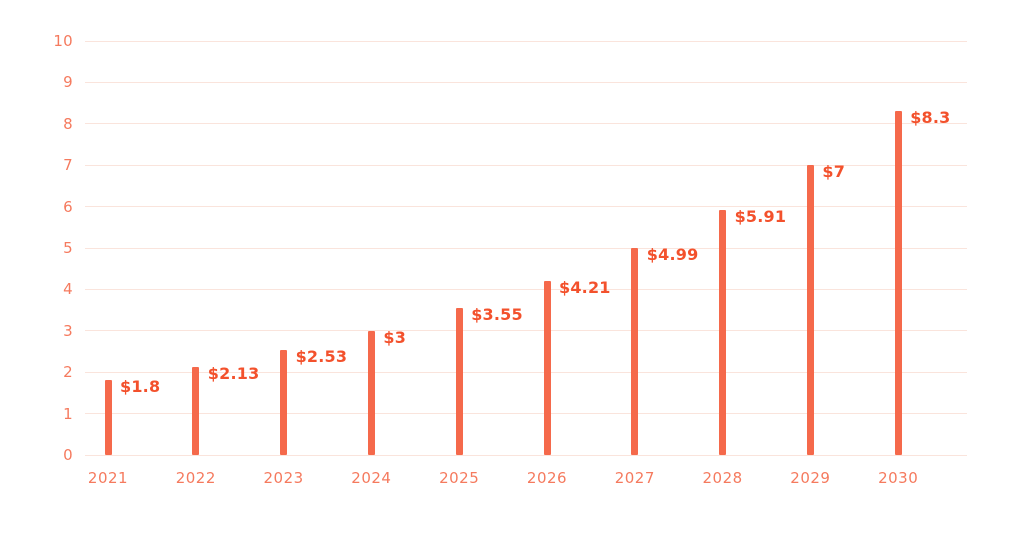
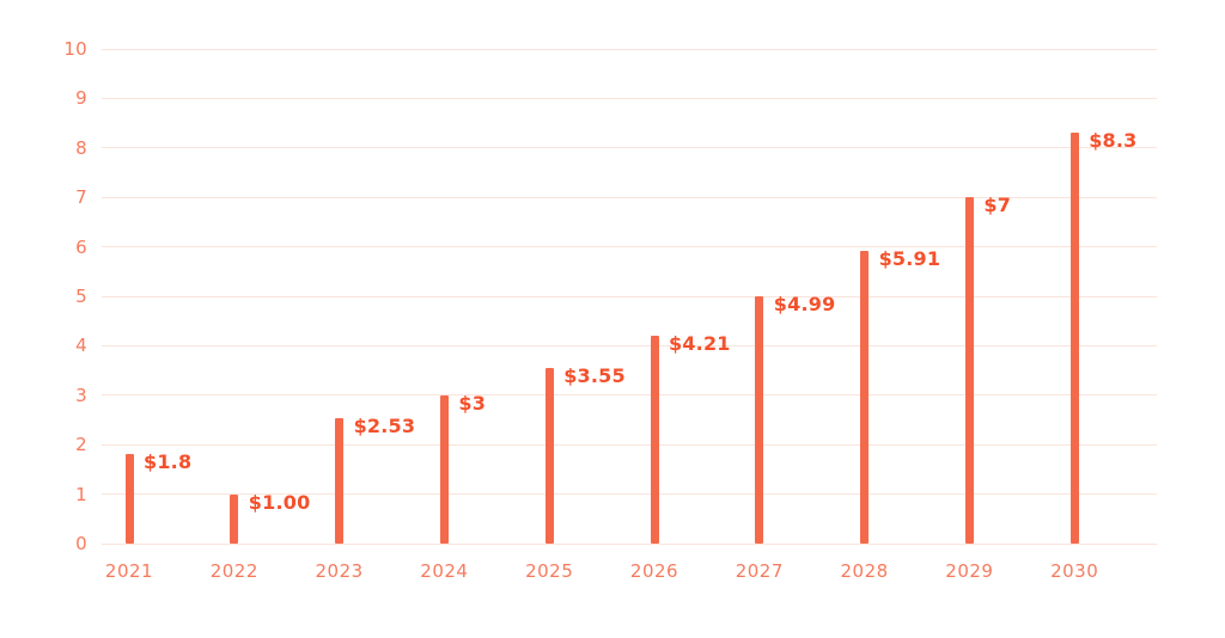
2022: $2.13 -> $1.00
